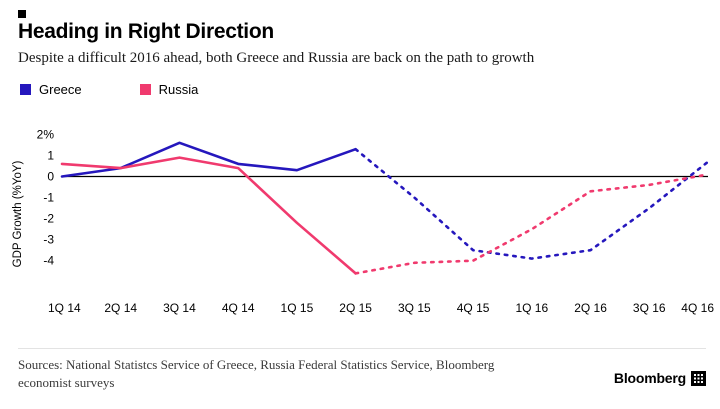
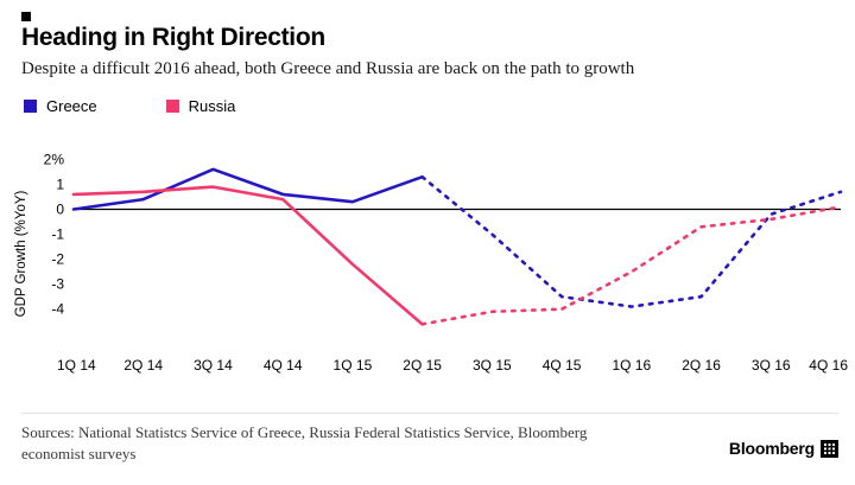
Russia/2Q 14: 0.4% -> 0.7%
Greece/3Q 16: -1.5% -> -0.2%
